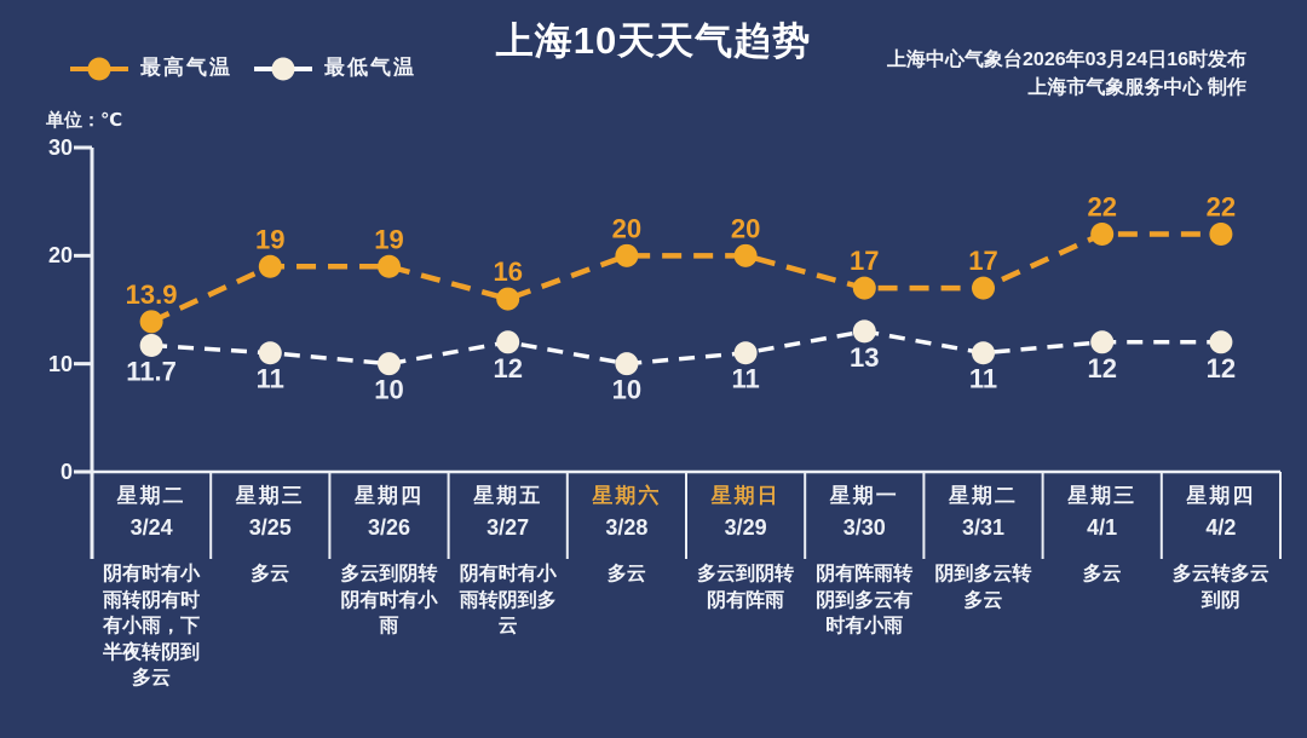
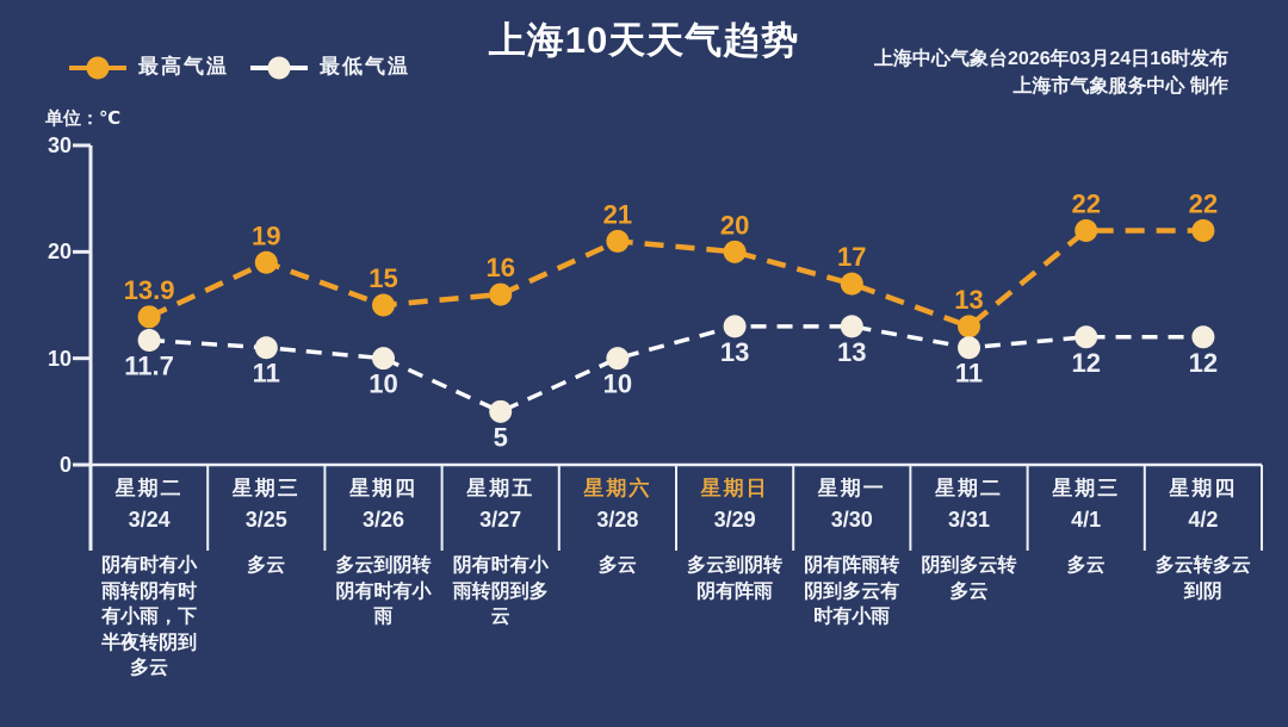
最高气温/3/26: 19 -> 15
最低气温/3/27: 12 -> 5
最高气温/3/28: 20 -> 21
最低气温/3/29: 11 -> 13
最高气温/3/31: 17 -> 13
